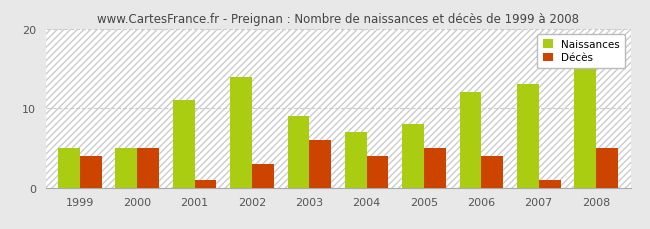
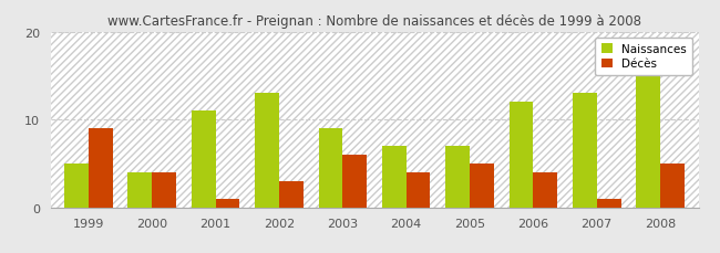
Décès/1999: 4 -> 9
Naissances/2000: 5 -> 4
Décès/2000: 5 -> 4
Naissances/2002: 14 -> 13
Naissances/2005: 8 -> 7
